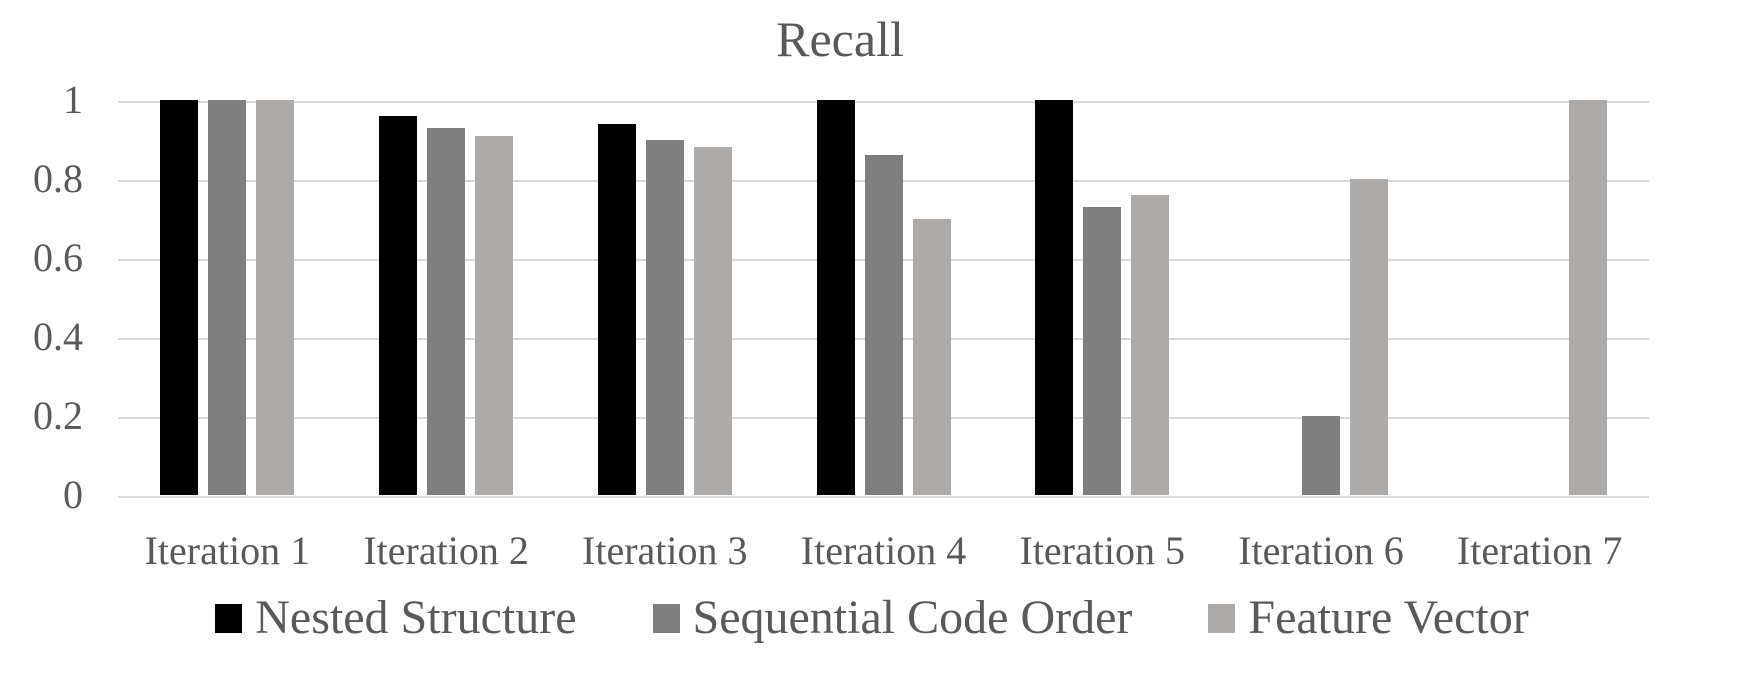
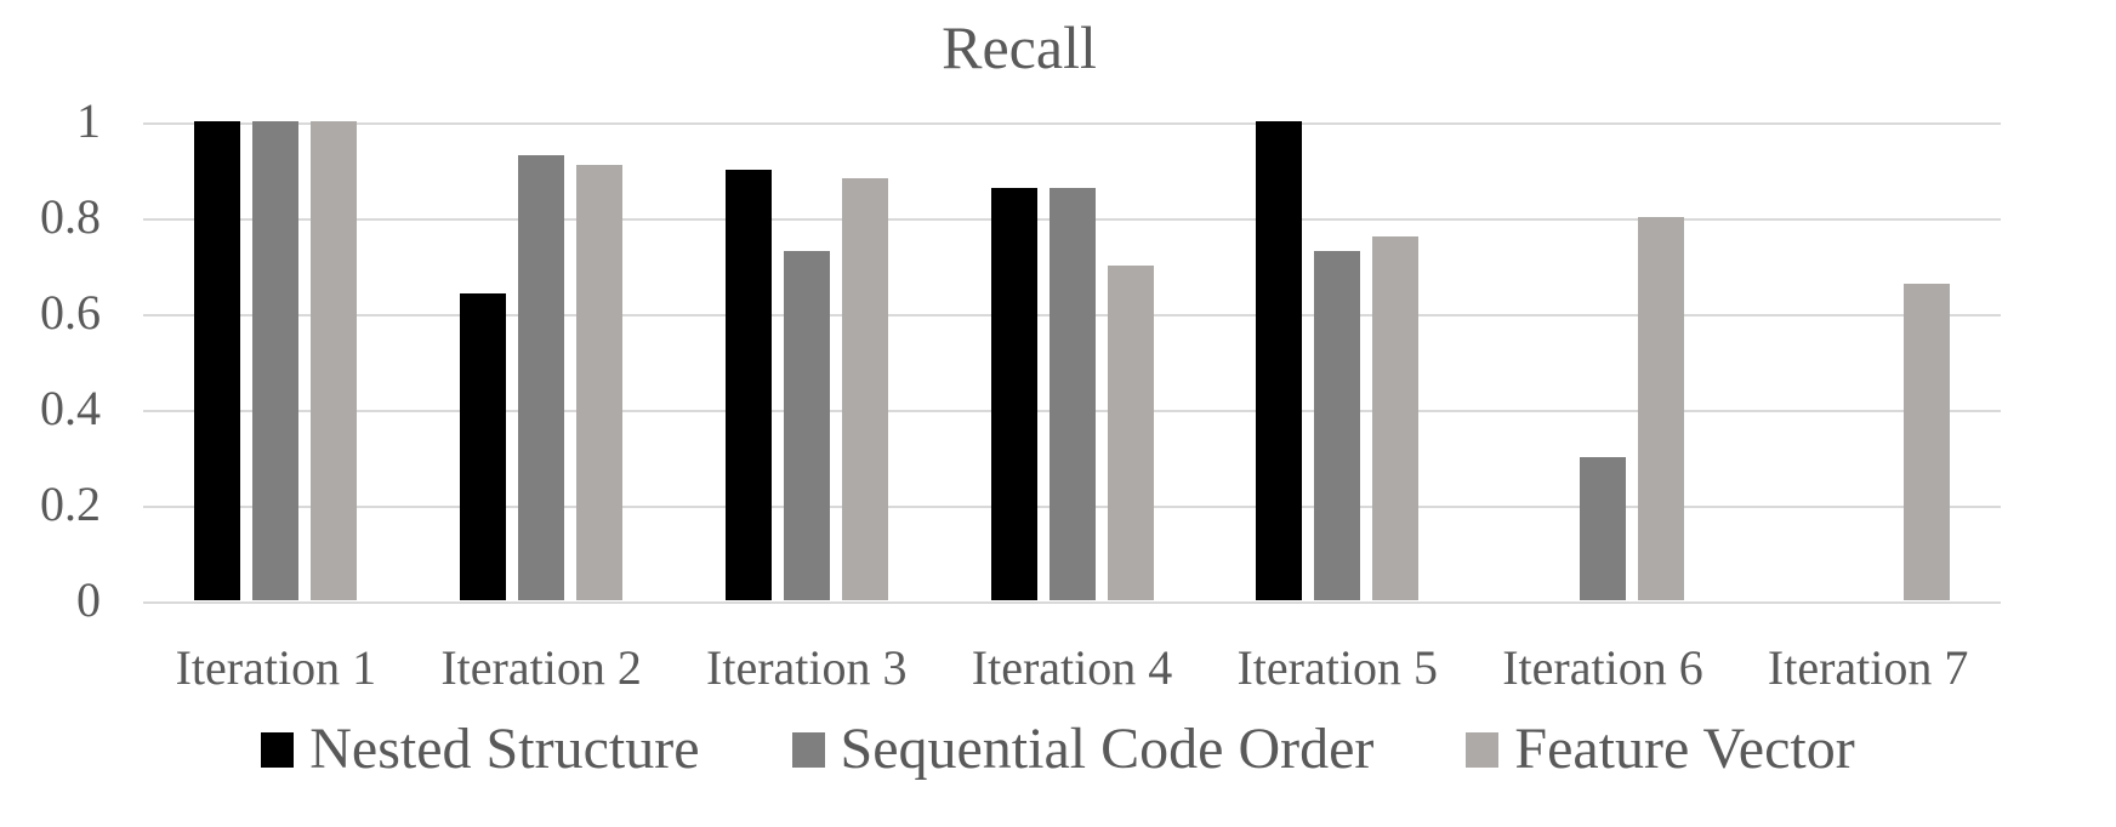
Nested Structure/Iteration 2: 0.96 -> 0.64
Nested Structure/Iteration 3: 0.94 -> 0.90
Sequential Code Order/Iteration 3: 0.90 -> 0.73
Nested Structure/Iteration 4: 1.00 -> 0.86
Sequential Code Order/Iteration 6: 0.20 -> 0.30
Feature Vector/Iteration 7: 1.00 -> 0.66
